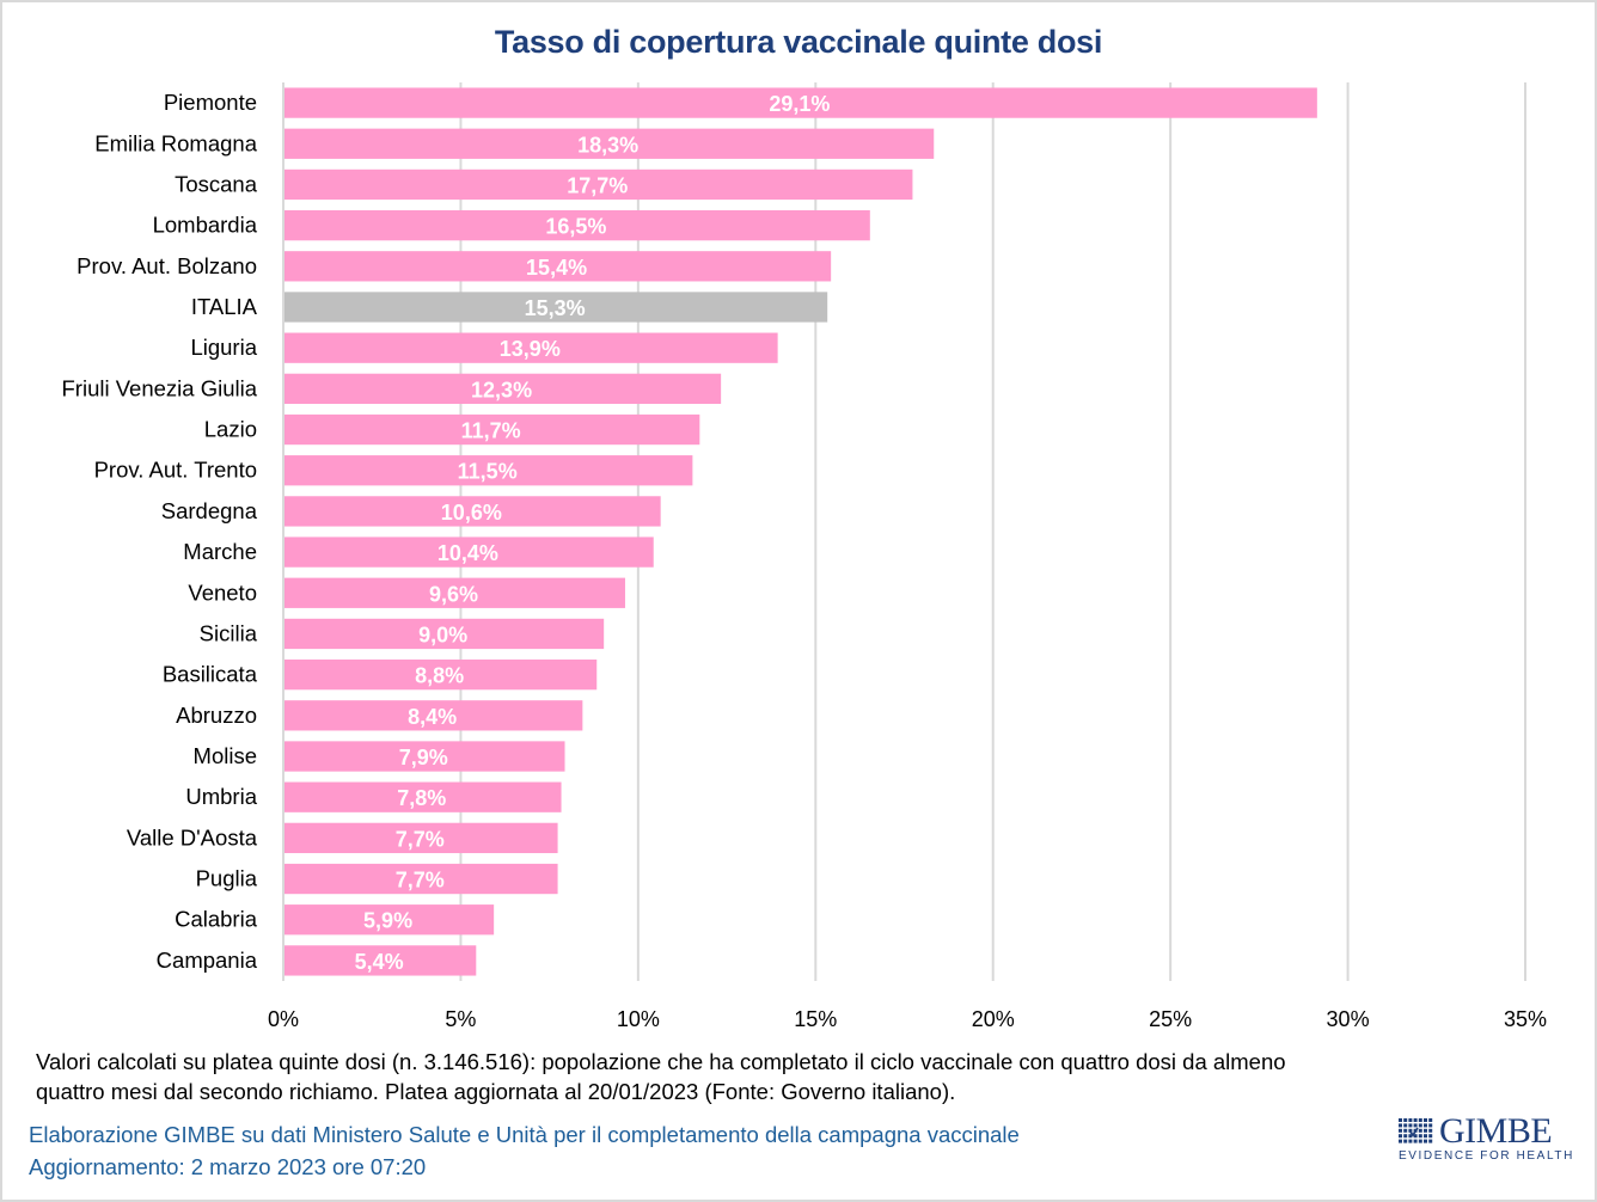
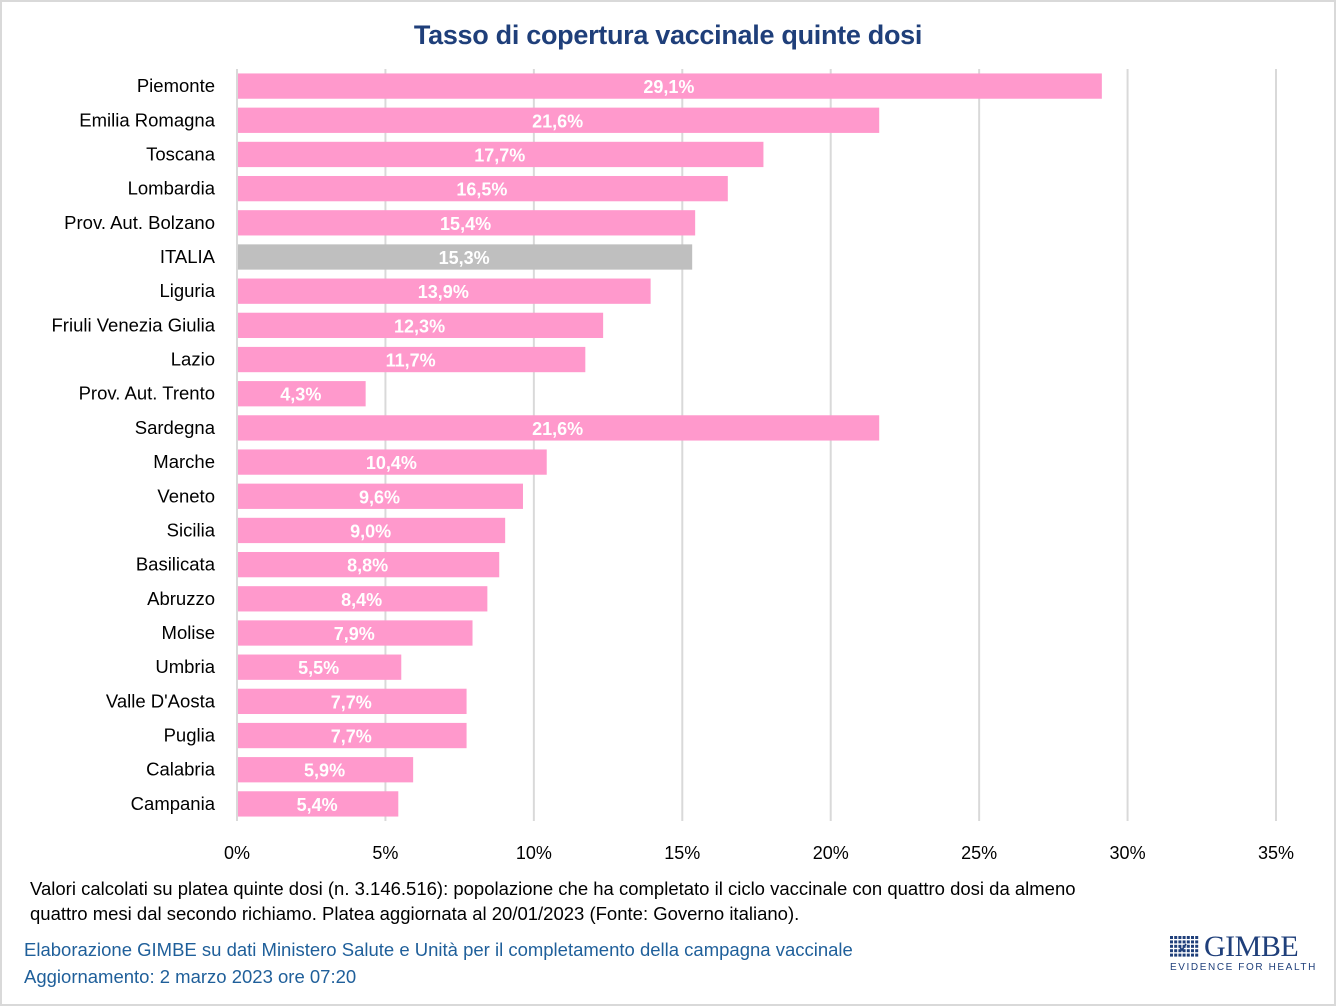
Emilia Romagna: 18,3% -> 21,6%
Prov. Aut. Trento: 11,5% -> 4,3%
Sardegna: 10,6% -> 21,6%
Umbria: 7,8% -> 5,5%
